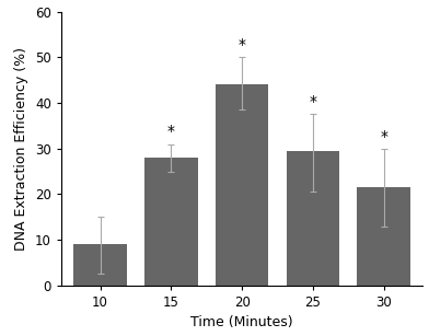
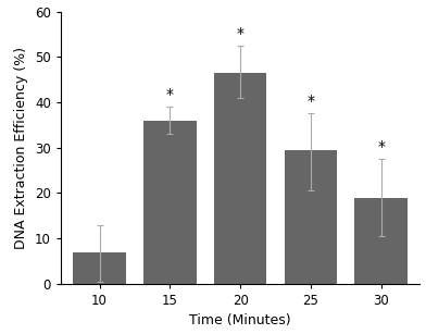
10: 9.0 -> 7.0
15: 28.0 -> 36.0
20: 44.0 -> 46.5
30: 21.5 -> 19.0
